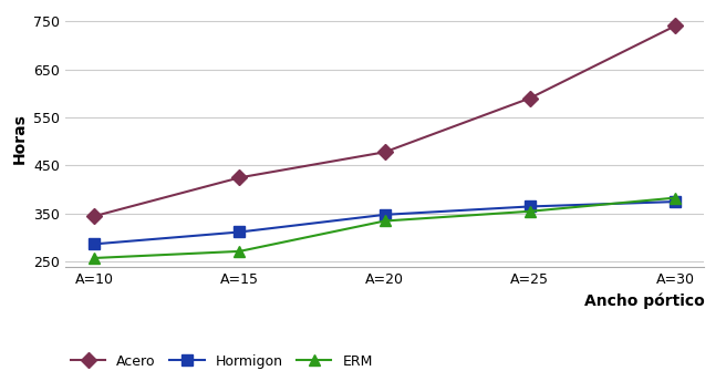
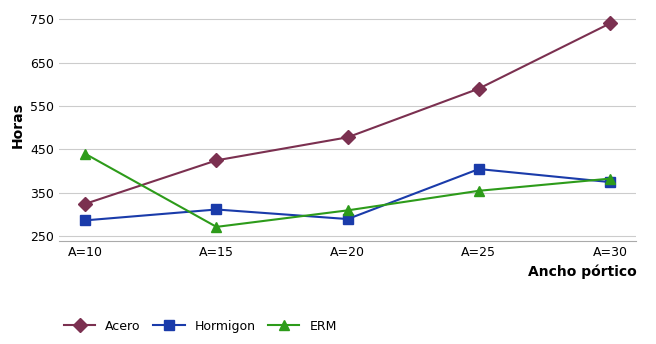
Acero/A=10: 345 -> 325
ERM/A=10: 258 -> 440
Hormigon/A=20: 348 -> 290
ERM/A=20: 335 -> 310
Hormigon/A=25: 365 -> 405
